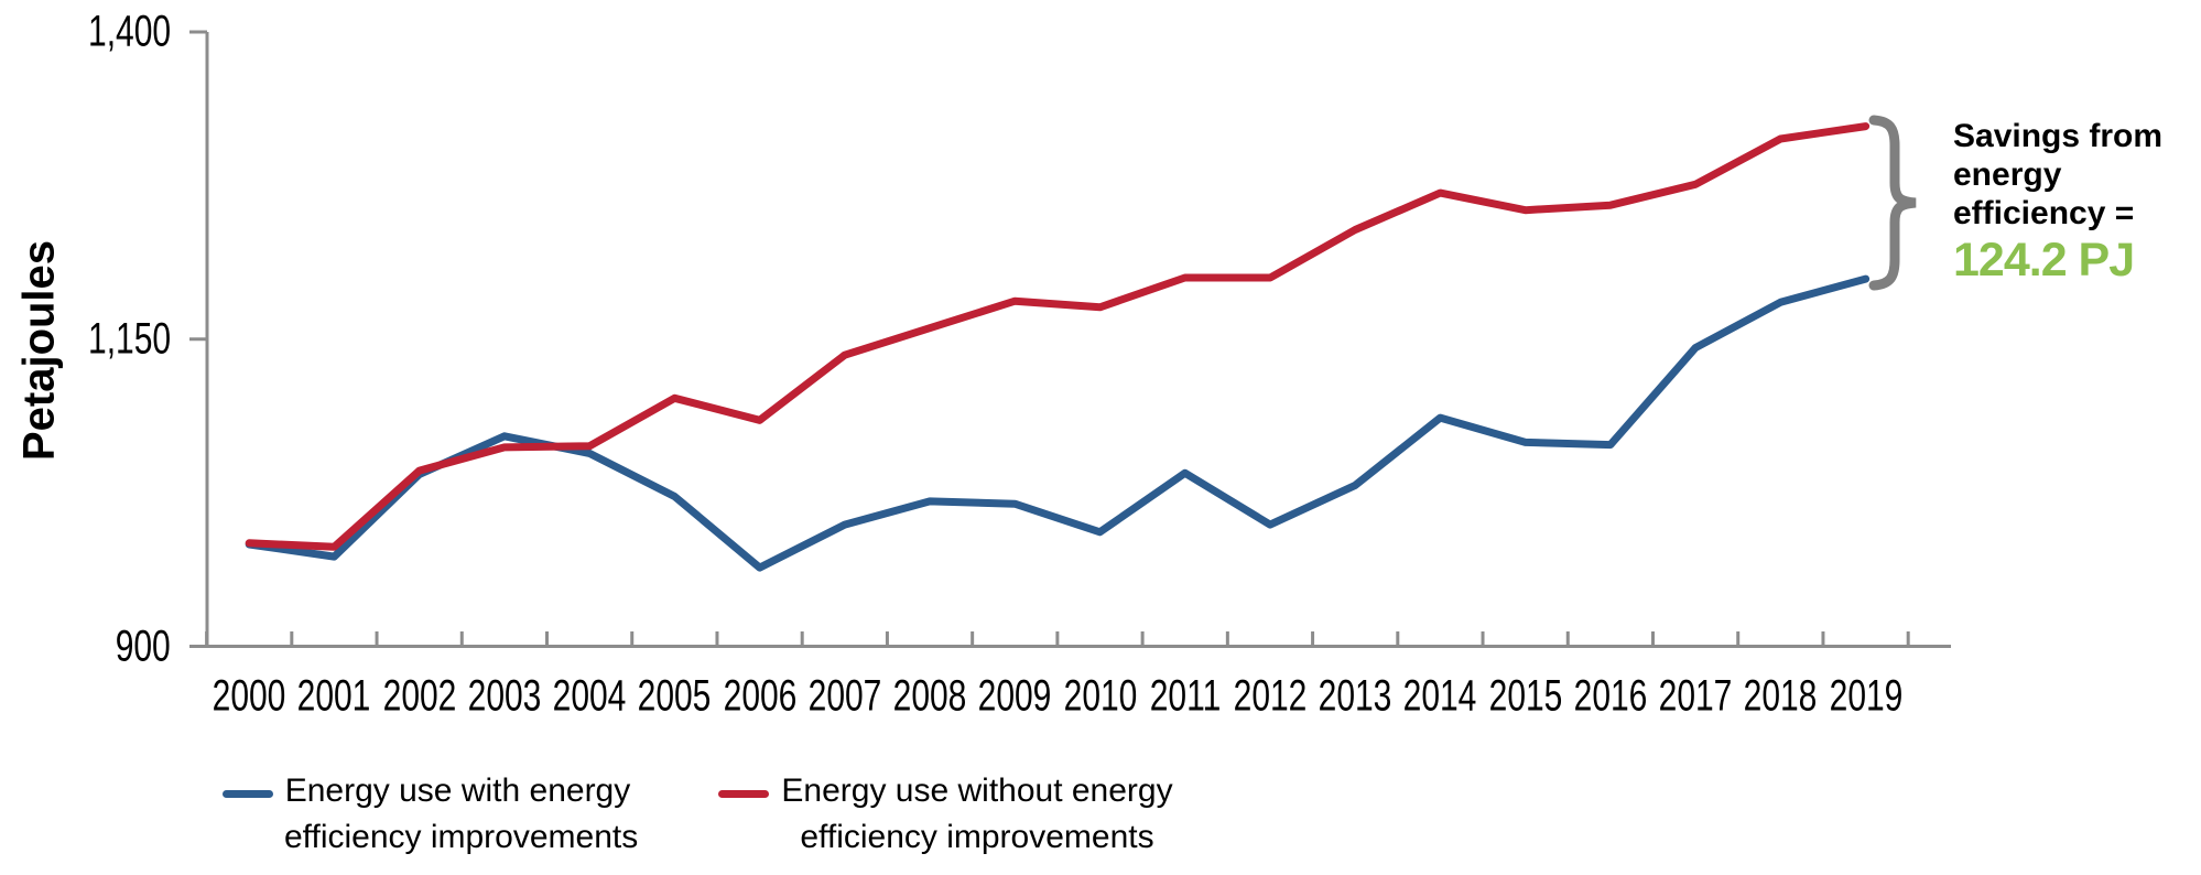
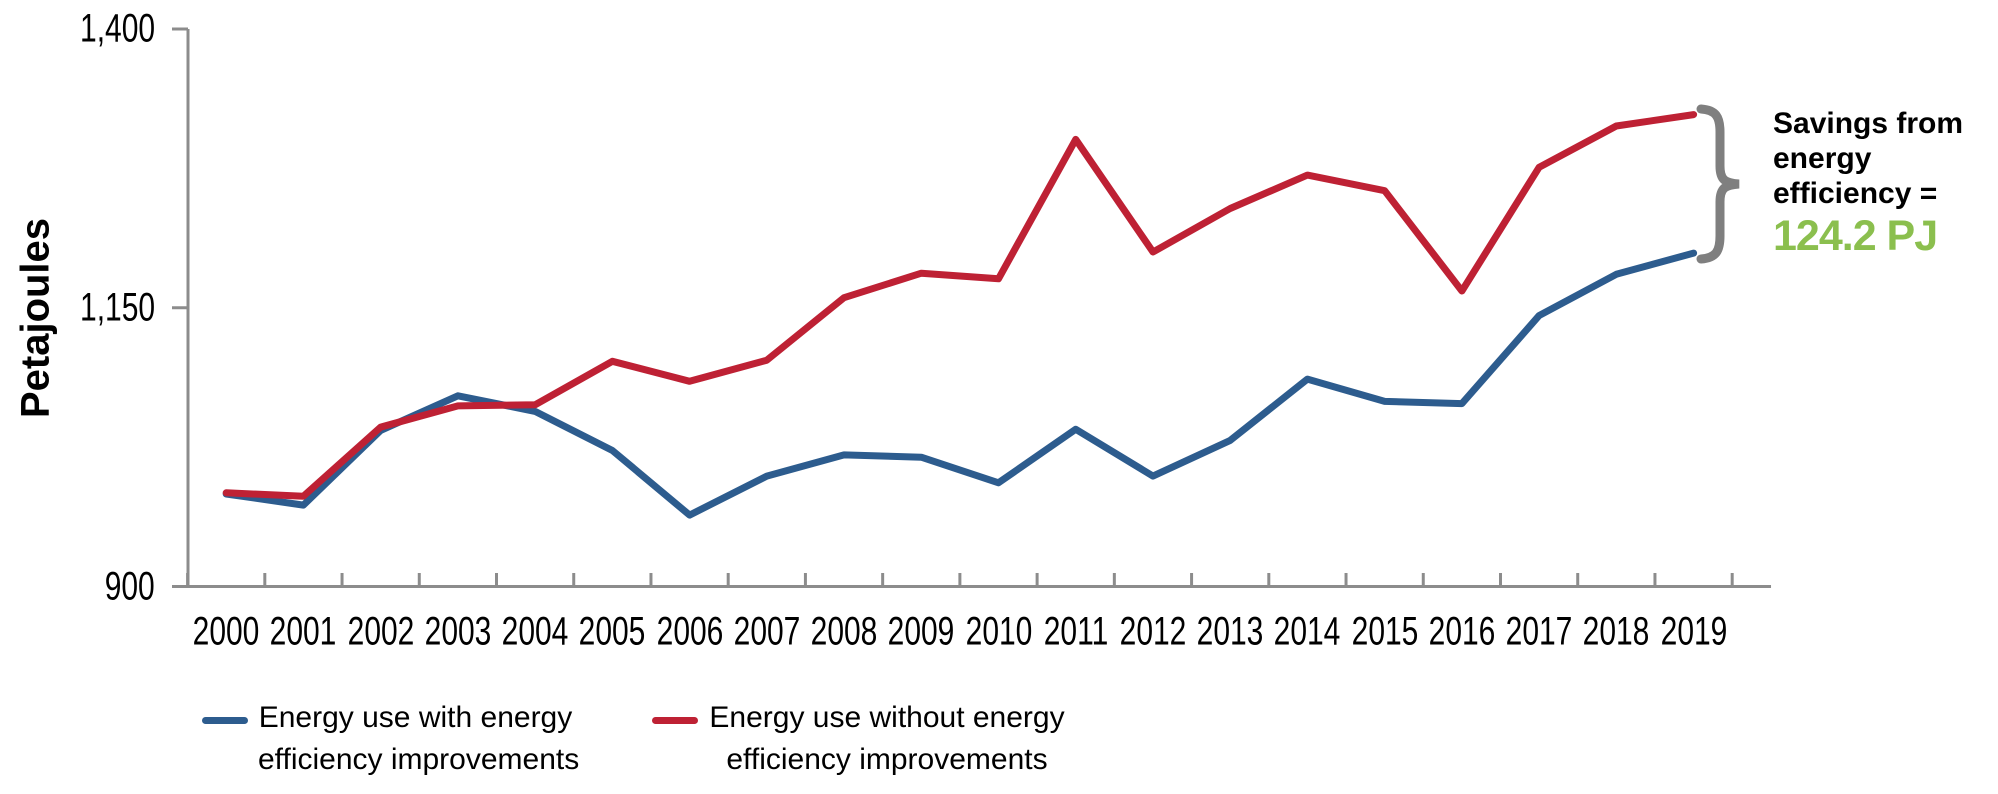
Energy use without energy efficiency improvements/2007: 1137 -> 1103
Energy use without energy efficiency improvements/2011: 1200 -> 1301
Energy use without energy efficiency improvements/2016: 1259 -> 1165
